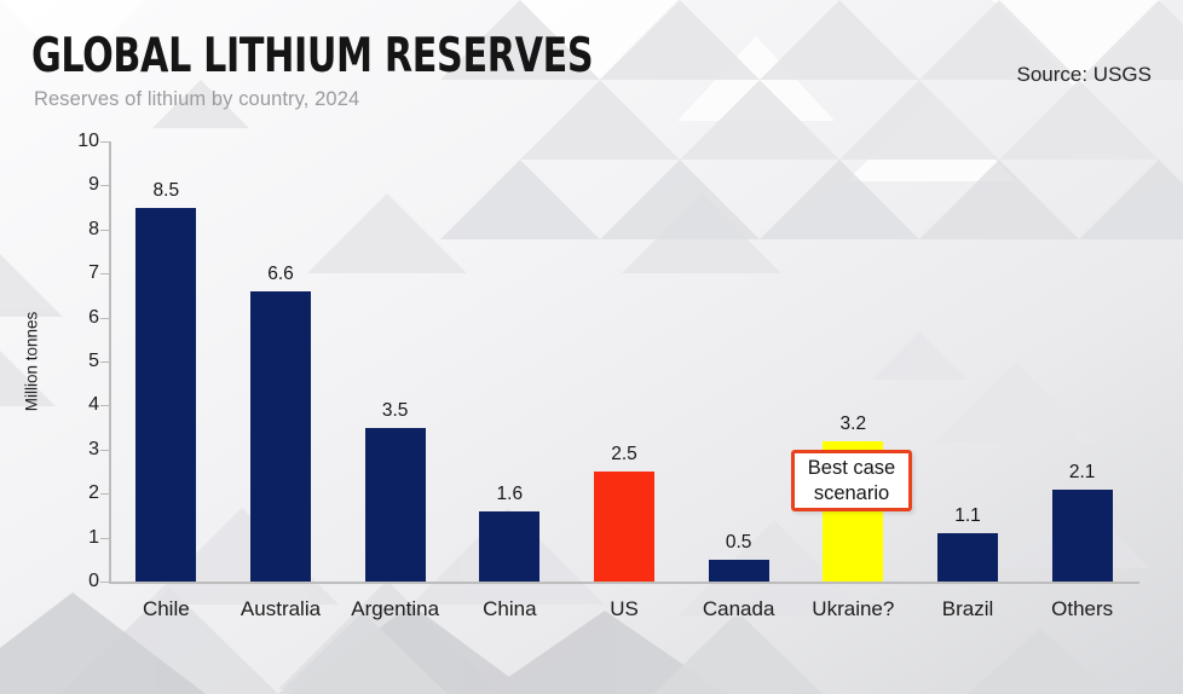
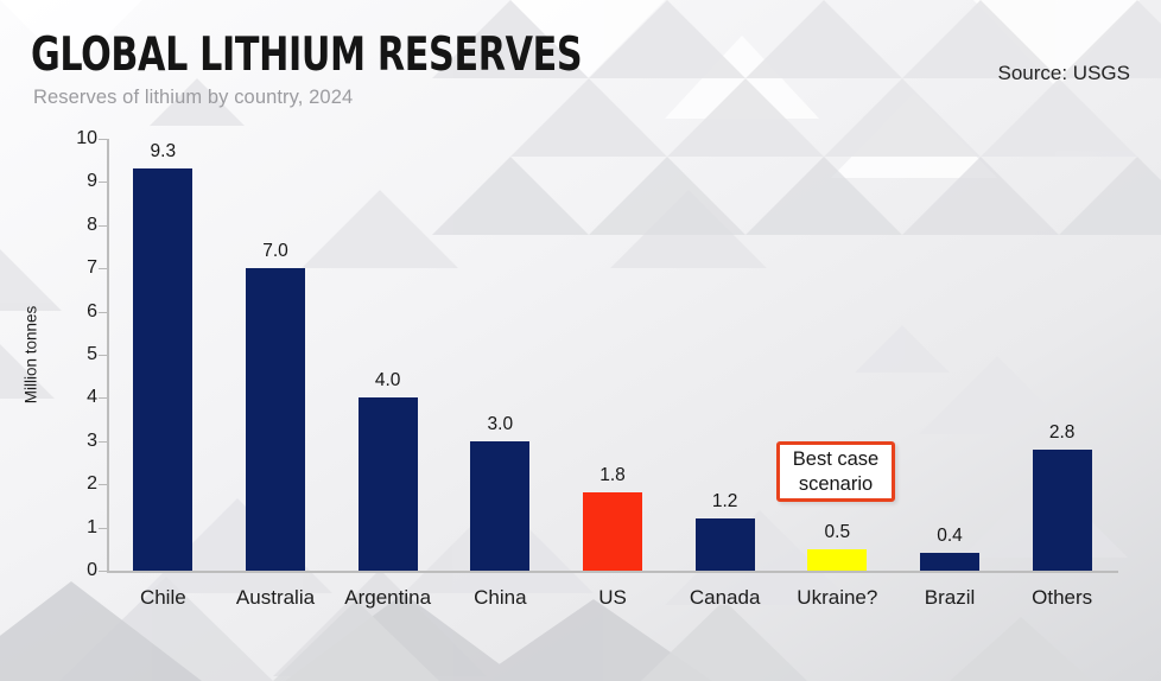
Chile: 8.5 -> 9.3
Australia: 6.6 -> 7.0
Argentina: 3.5 -> 4.0
China: 1.6 -> 3.0
US: 2.5 -> 1.8
Canada: 0.5 -> 1.2
Ukraine?: 3.2 -> 0.5
Brazil: 1.1 -> 0.4
Others: 2.1 -> 2.8
